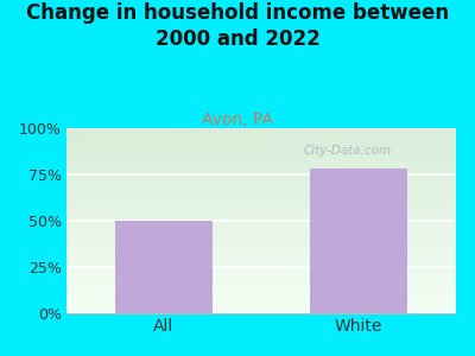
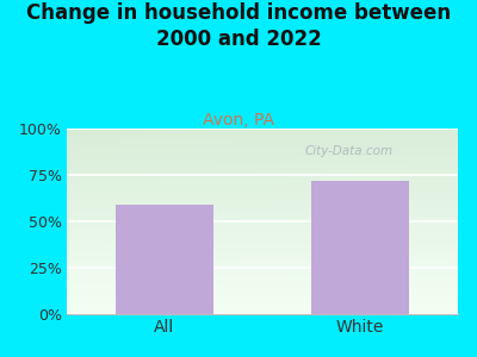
All: 50% -> 59%
White: 78% -> 72%
